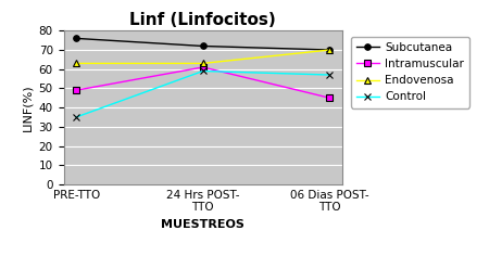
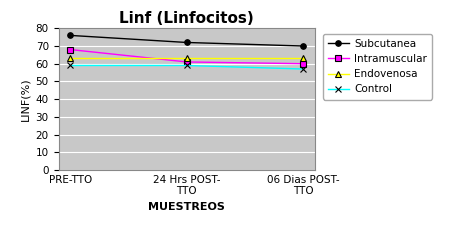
Intramuscular/PRE-TTO: 49 -> 68
Control/PRE-TTO: 35 -> 59
Intramuscular/06 Dias POST- TTO: 45 -> 60
Endovenosa/06 Dias POST- TTO: 70 -> 63
